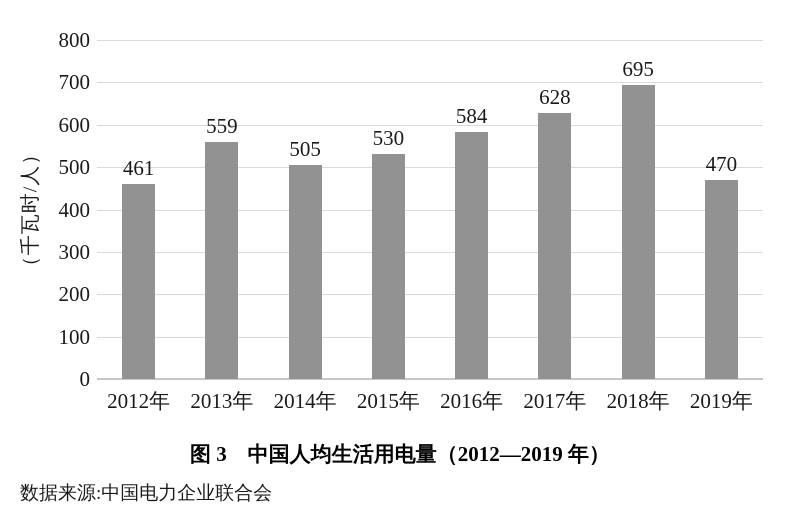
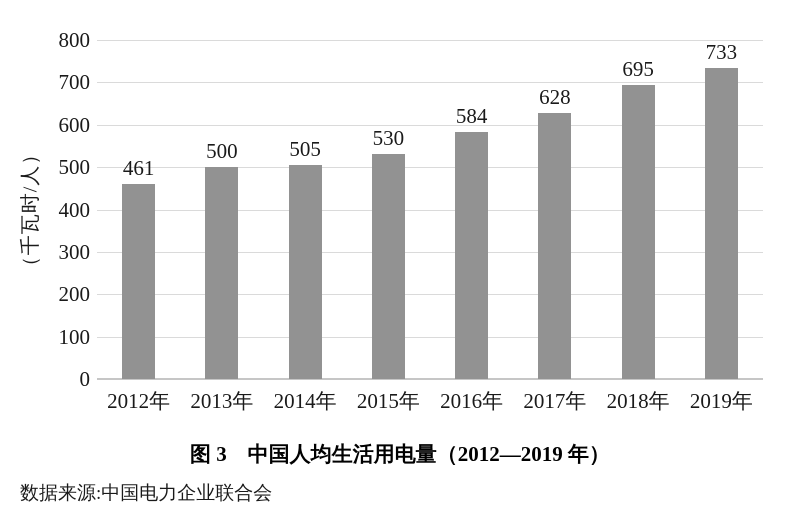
2013年: 559 -> 500
2019年: 470 -> 733
